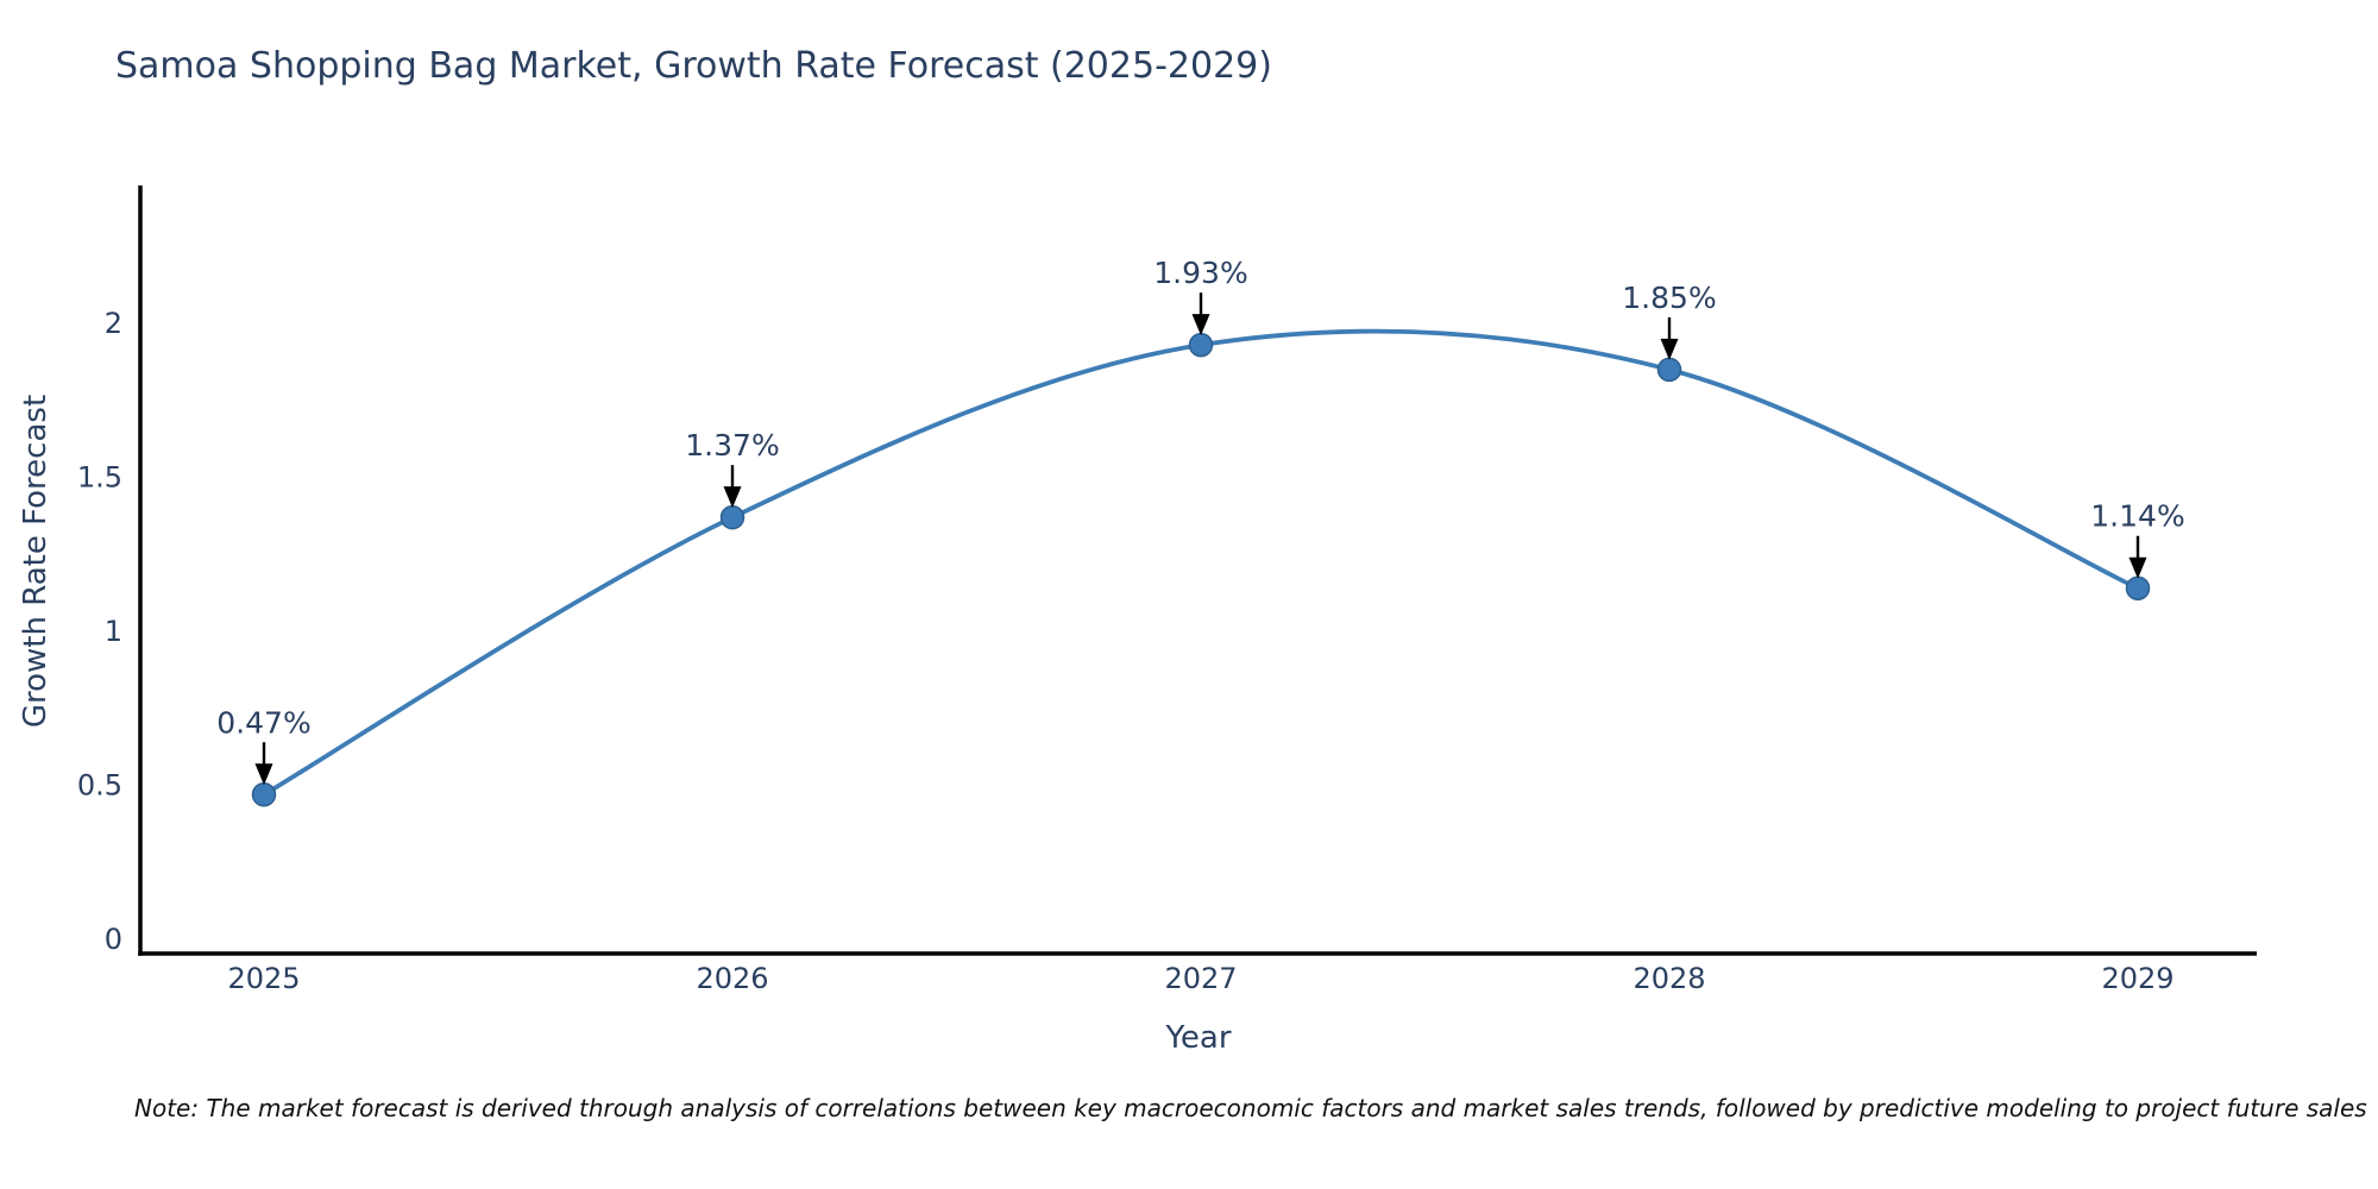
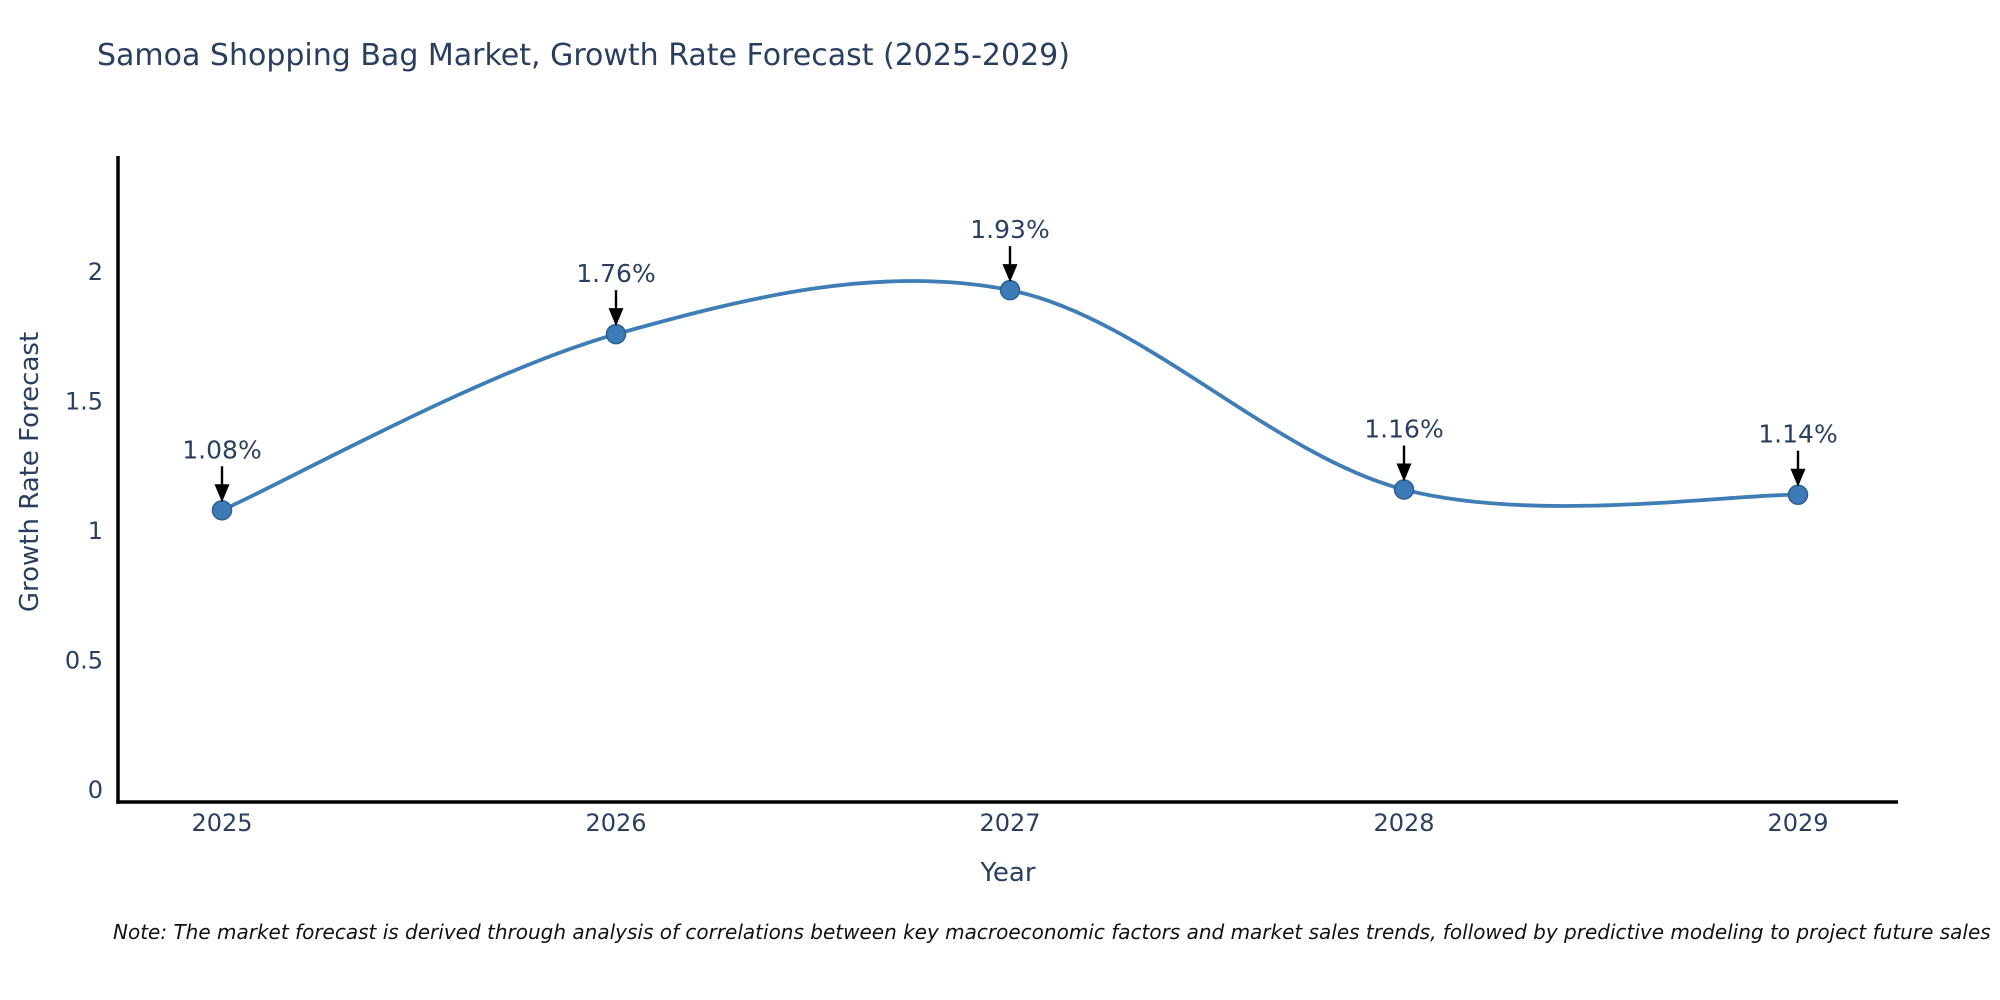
2025: 0.47% -> 1.08%
2026: 1.37% -> 1.76%
2028: 1.85% -> 1.16%
